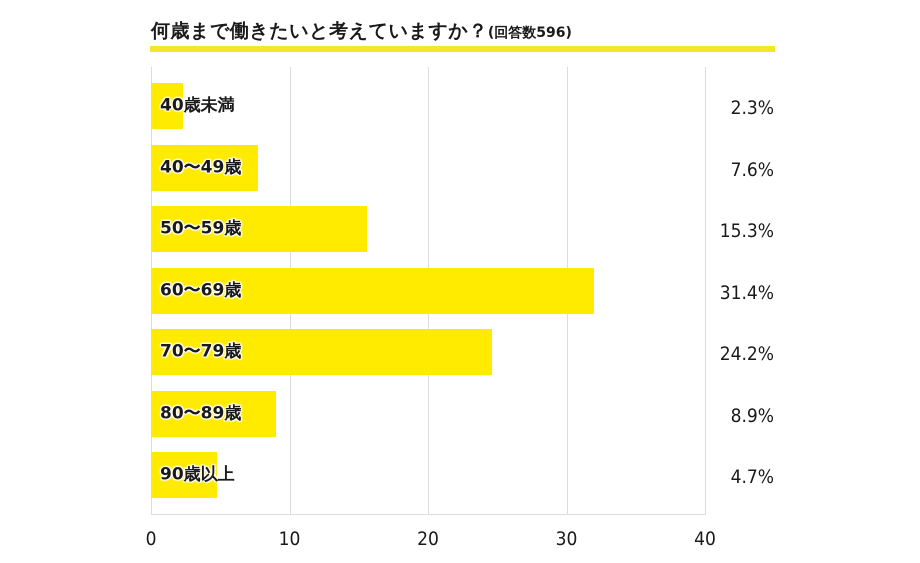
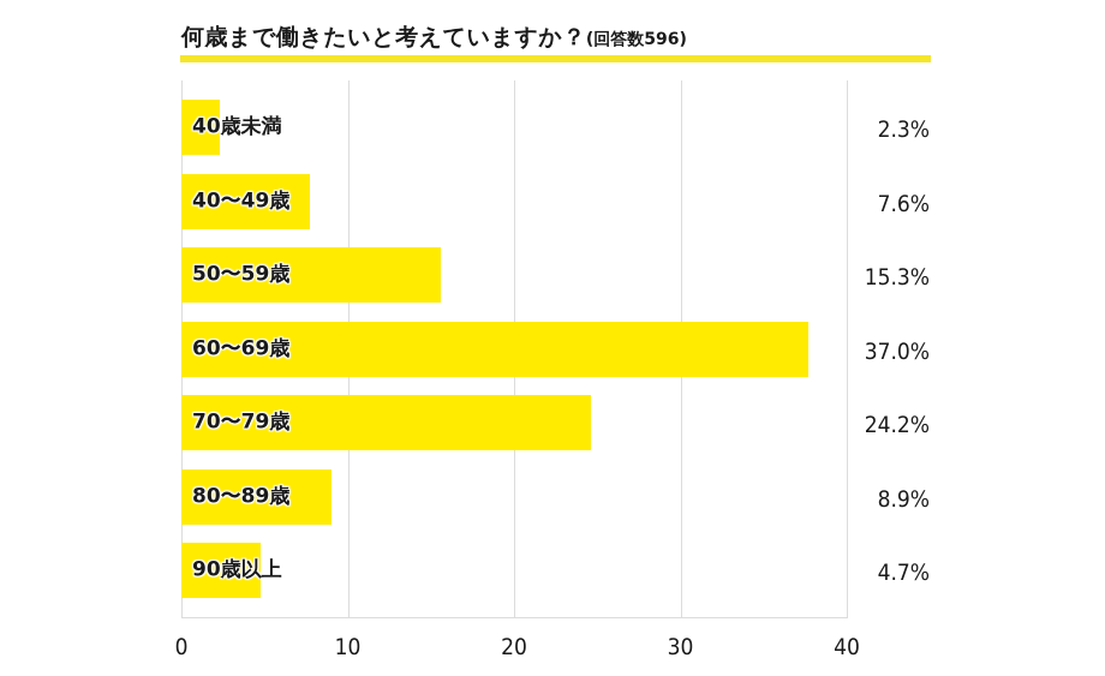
60〜69歳: 31.4% -> 37.0%
